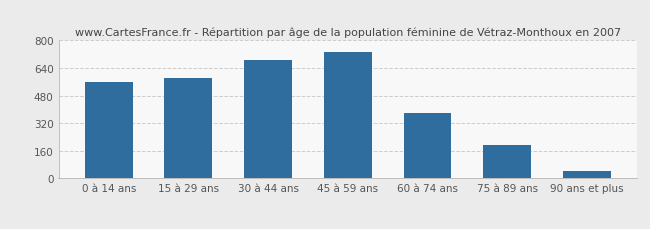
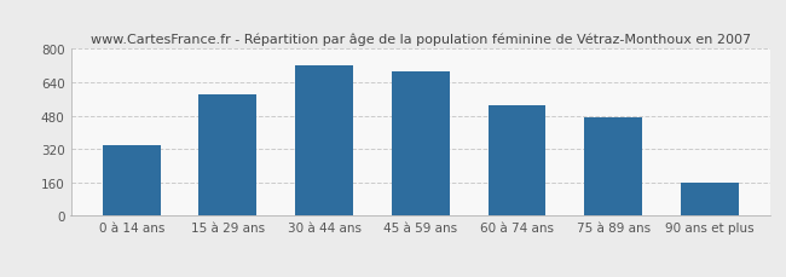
0 à 14 ans: 560 -> 340
30 à 44 ans: 680 -> 720
45 à 59 ans: 740 -> 690
60 à 74 ans: 380 -> 530
75 à 89 ans: 200 -> 470
90 ans et plus: 40 -> 160
